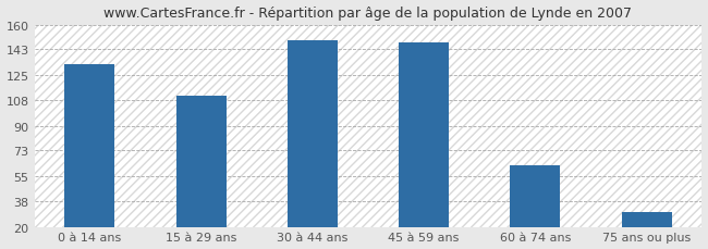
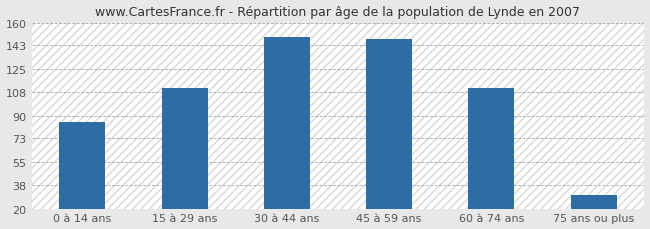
0 à 14 ans: 133 -> 85
60 à 74 ans: 63 -> 111
